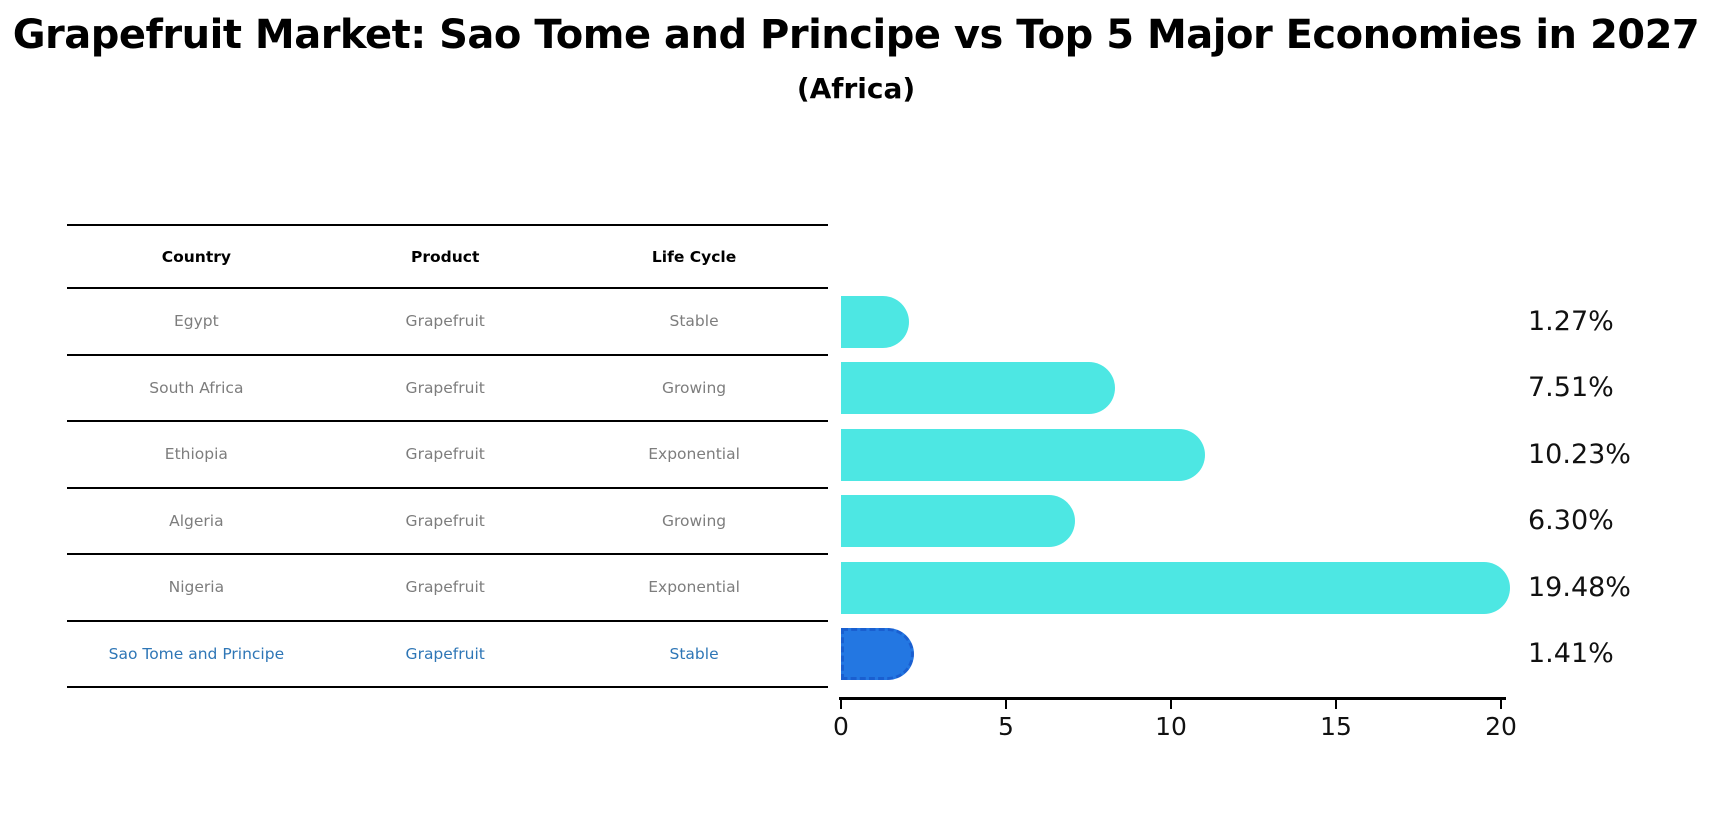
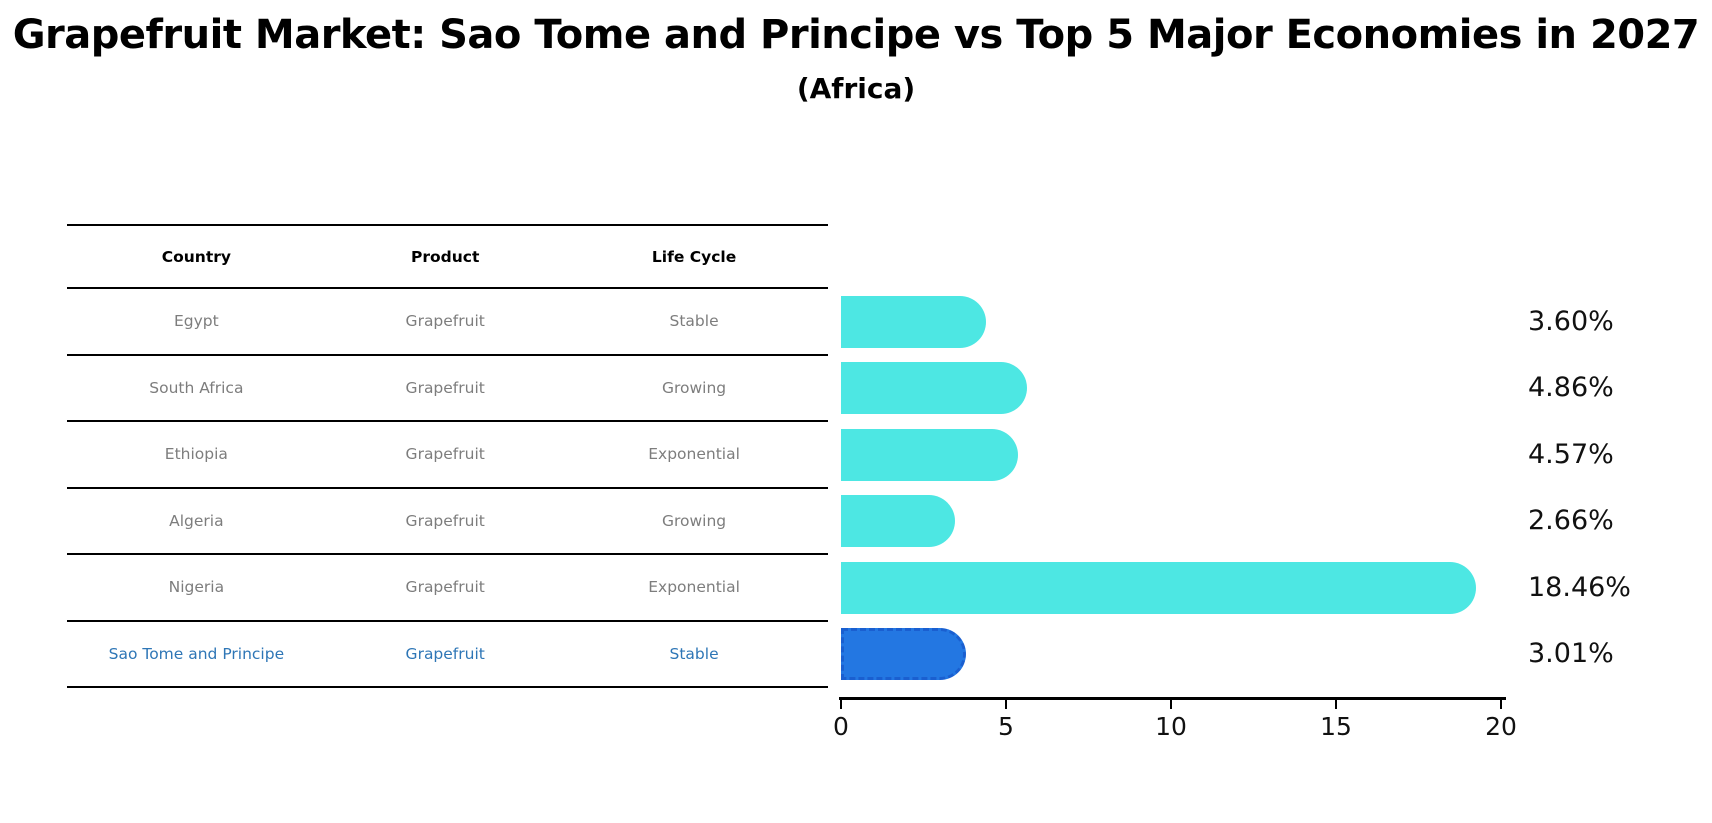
Egypt: 1.27% -> 3.60%
South Africa: 7.51% -> 4.86%
Ethiopia: 10.23% -> 4.57%
Algeria: 6.30% -> 2.66%
Nigeria: 19.48% -> 18.46%
Sao Tome and Principe: 1.41% -> 3.01%
